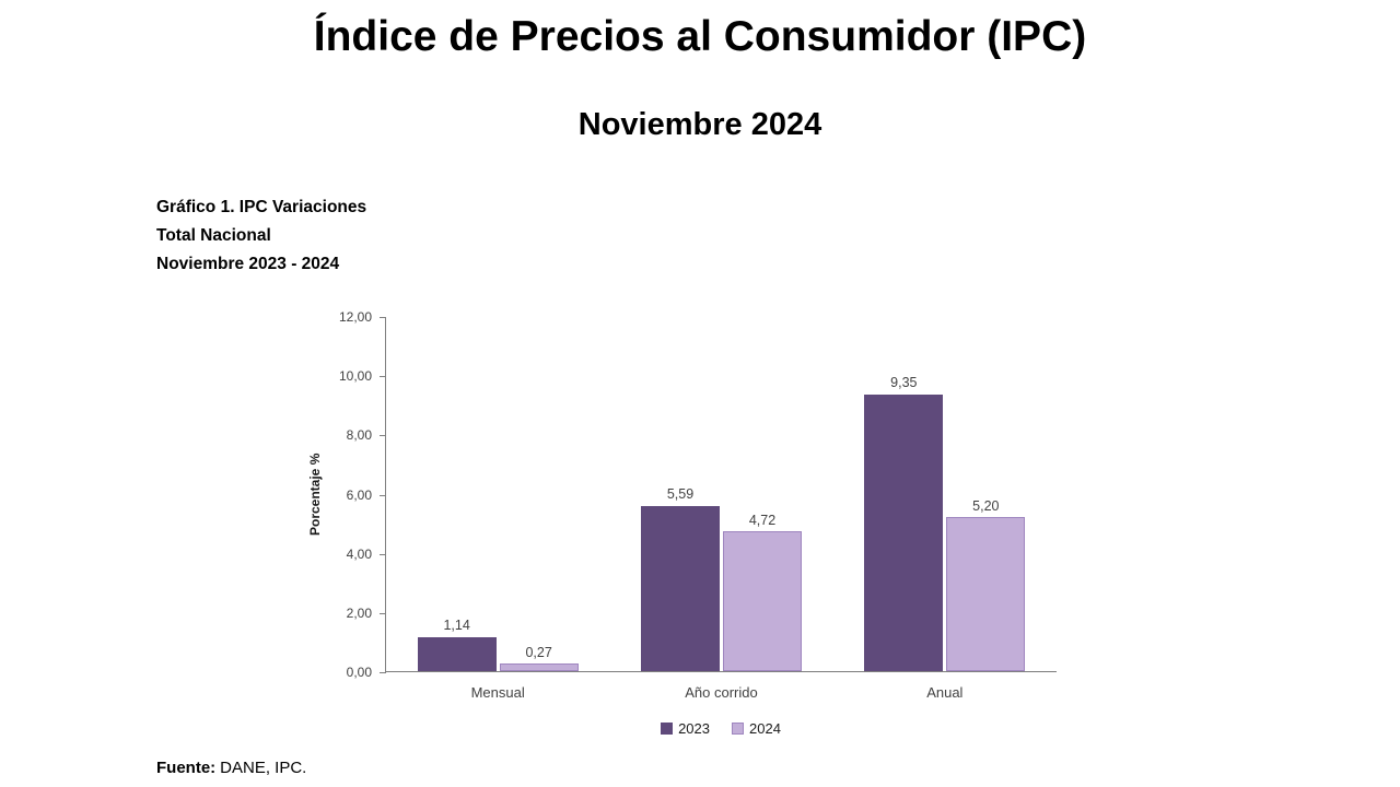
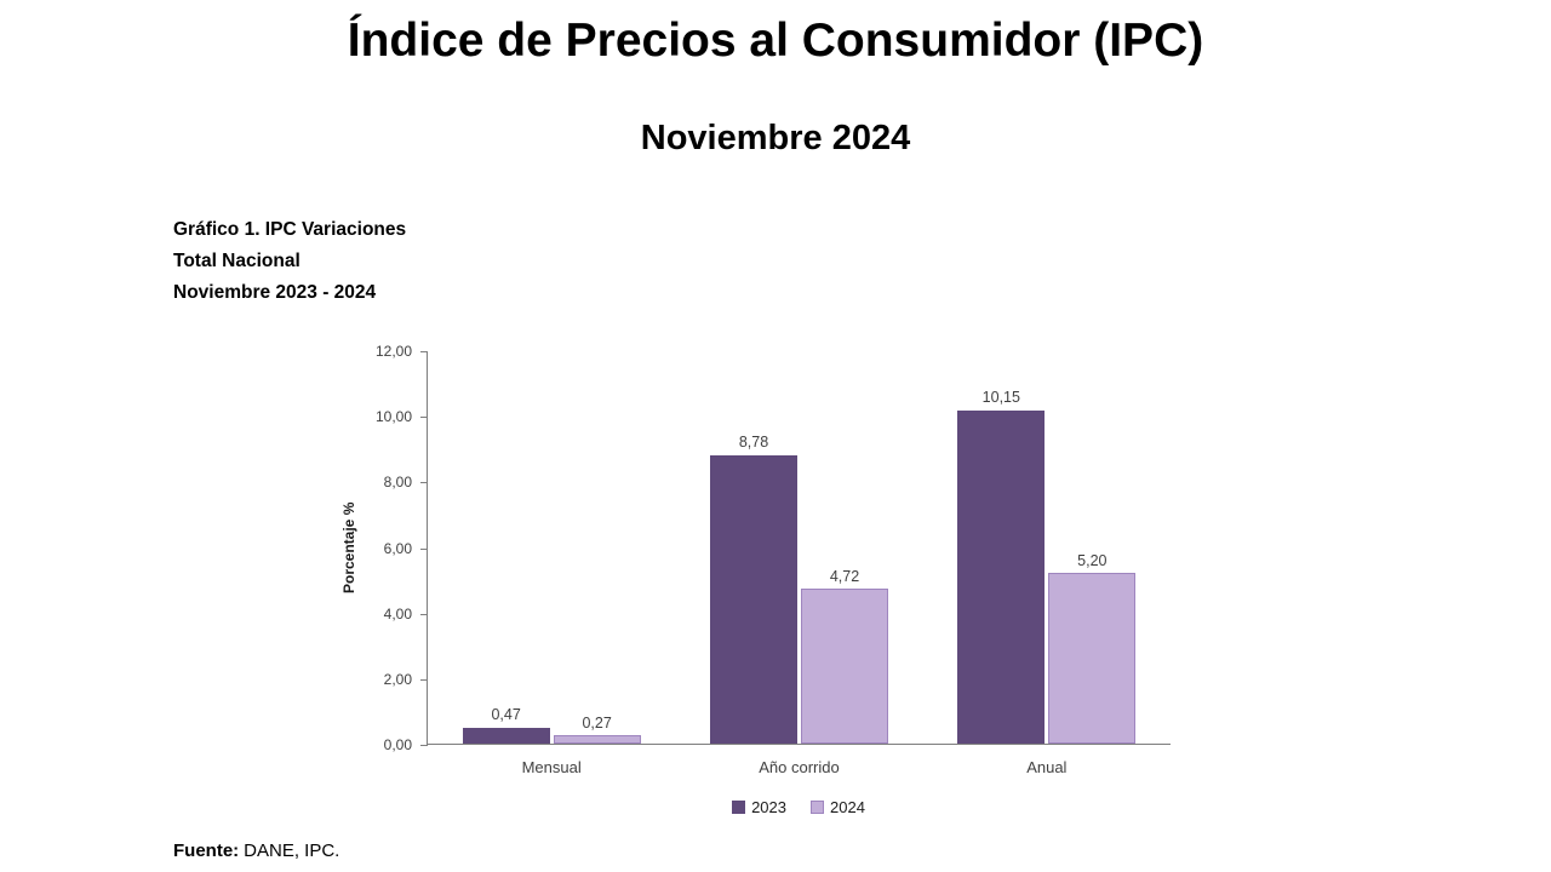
2023/Mensual: 1,14 -> 0,47
2023/Año corrido: 5,59 -> 8,78
2023/Anual: 9,35 -> 10,15
